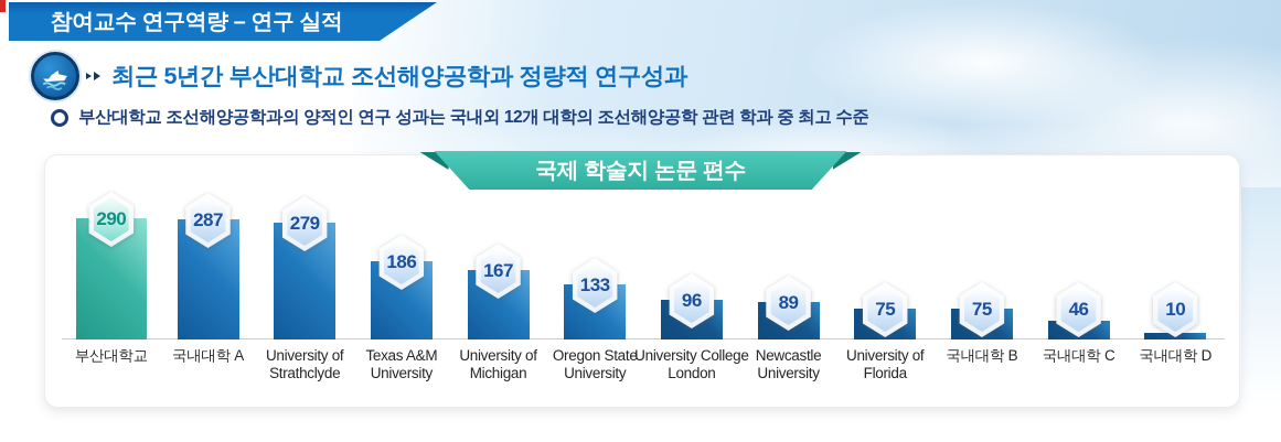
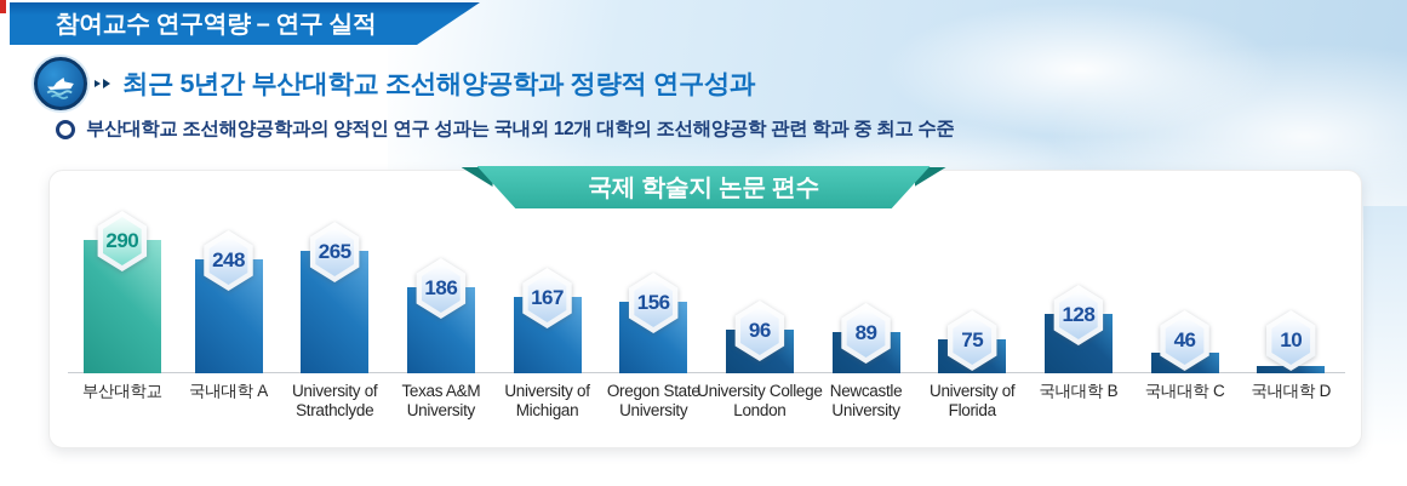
국내대학 A: 287 -> 248
University of Strathclyde: 279 -> 265
Oregon State University: 133 -> 156
국내대학 B: 75 -> 128
